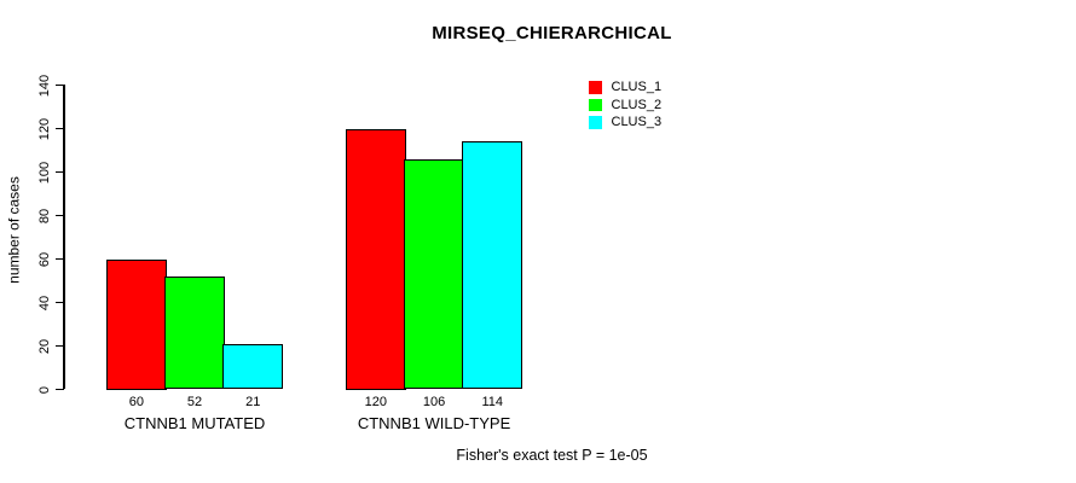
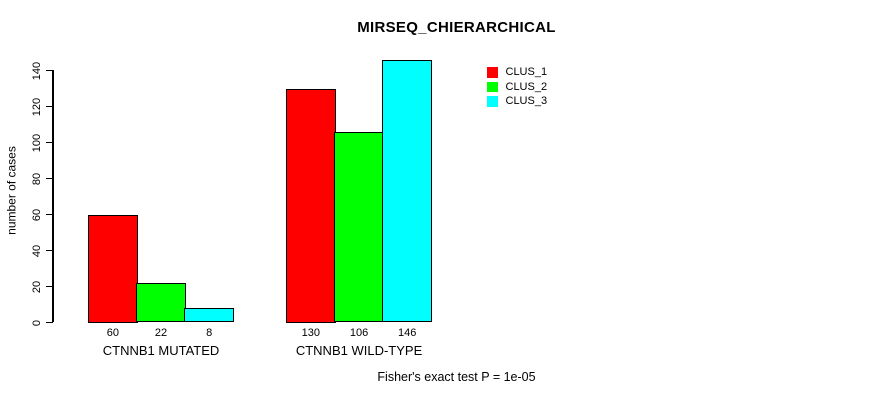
CLUS_2/CTNNB1 MUTATED: 52 -> 22
CLUS_3/CTNNB1 MUTATED: 21 -> 8
CLUS_1/CTNNB1 WILD-TYPE: 120 -> 130
CLUS_3/CTNNB1 WILD-TYPE: 114 -> 146
